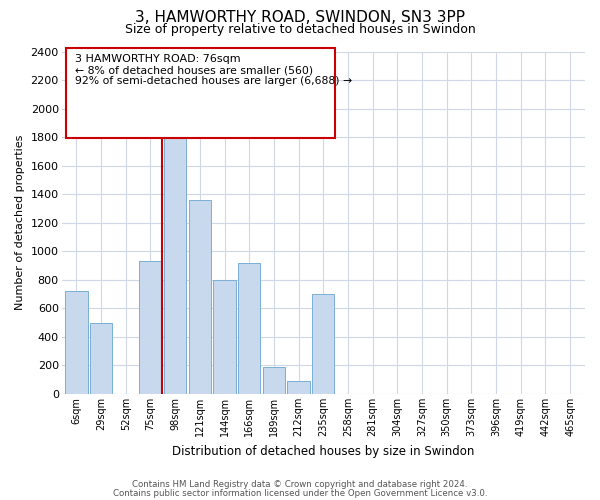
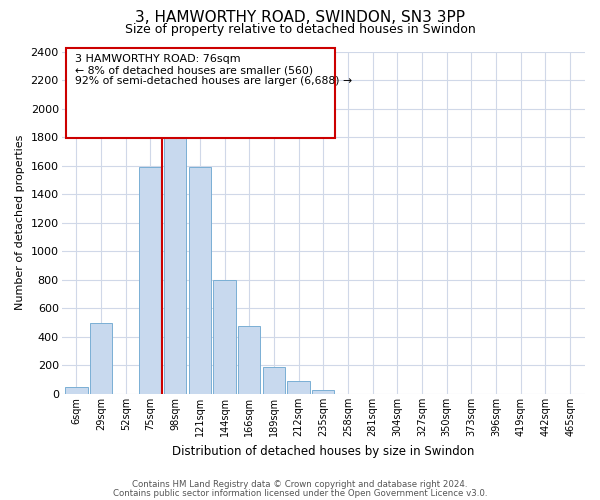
6sqm: 720 -> 50
75sqm: 930 -> 1590
121sqm: 1360 -> 1590
166sqm: 920 -> 480
235sqm: 700 -> 30
